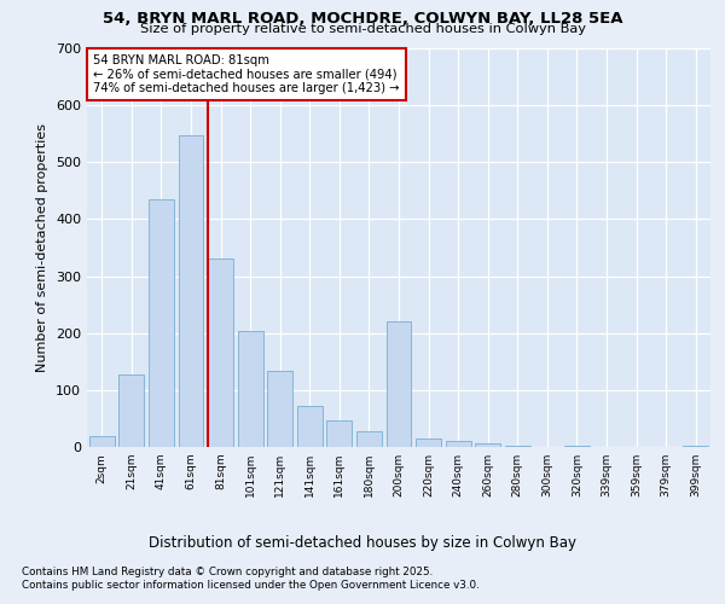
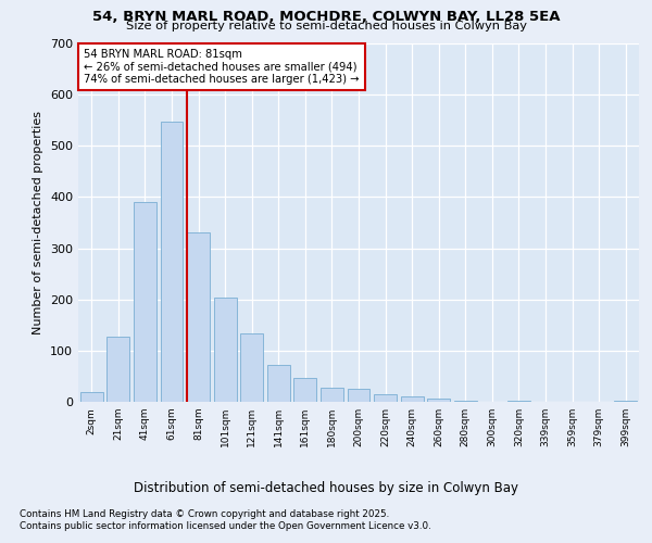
41sqm: 435 -> 390
200sqm: 220 -> 25
